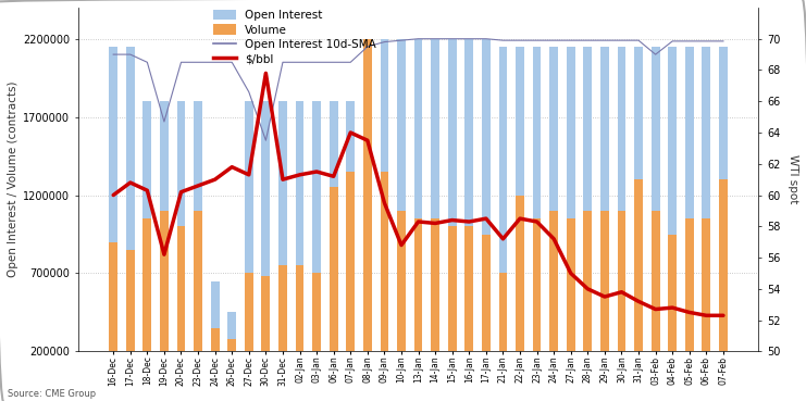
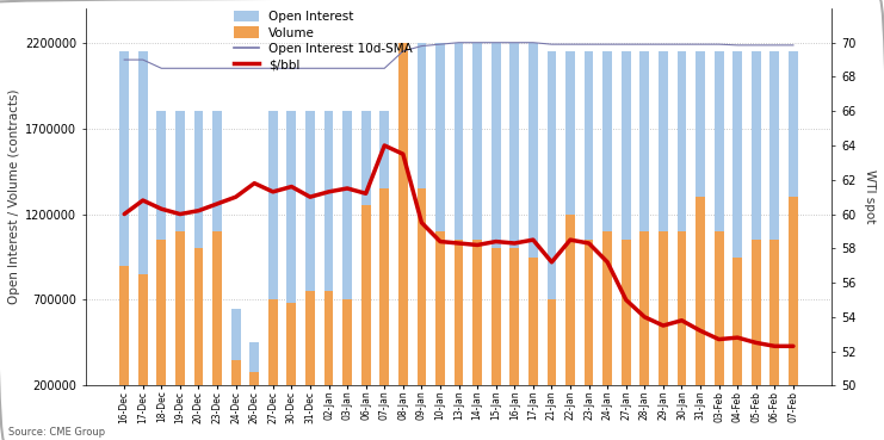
Open Interest 10d-SMA/19-Dec: 1670000 -> 2050000
$/bbl/19-Dec: 56.2 -> 60.0
Open Interest 10d-SMA/27-Dec: 1860000 -> 2050000
Open Interest 10d-SMA/30-Dec: 1550000 -> 2050000
$/bbl/30-Dec: 67.8 -> 61.6
$/bbl/10-Jan: 56.8 -> 58.4
Open Interest 10d-SMA/03-Feb: 2100000 -> 2190000
